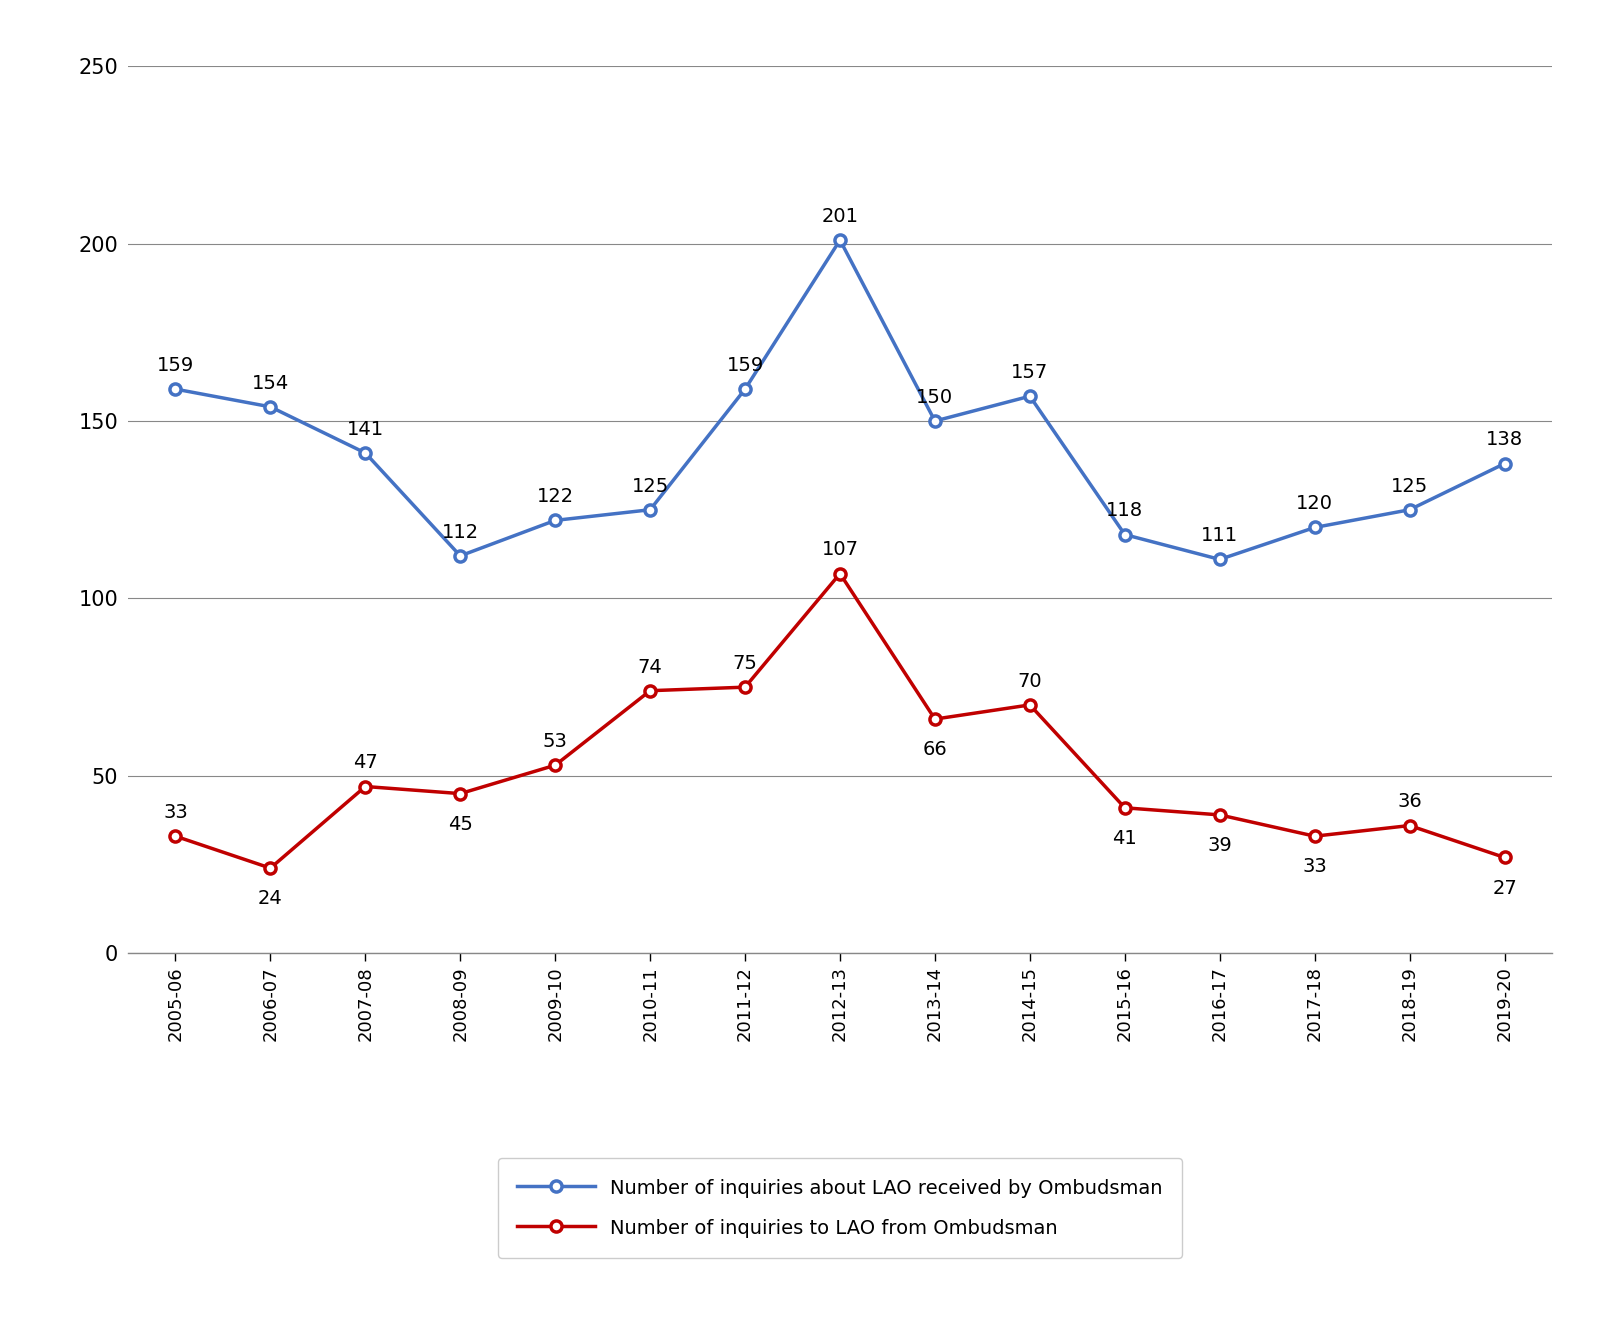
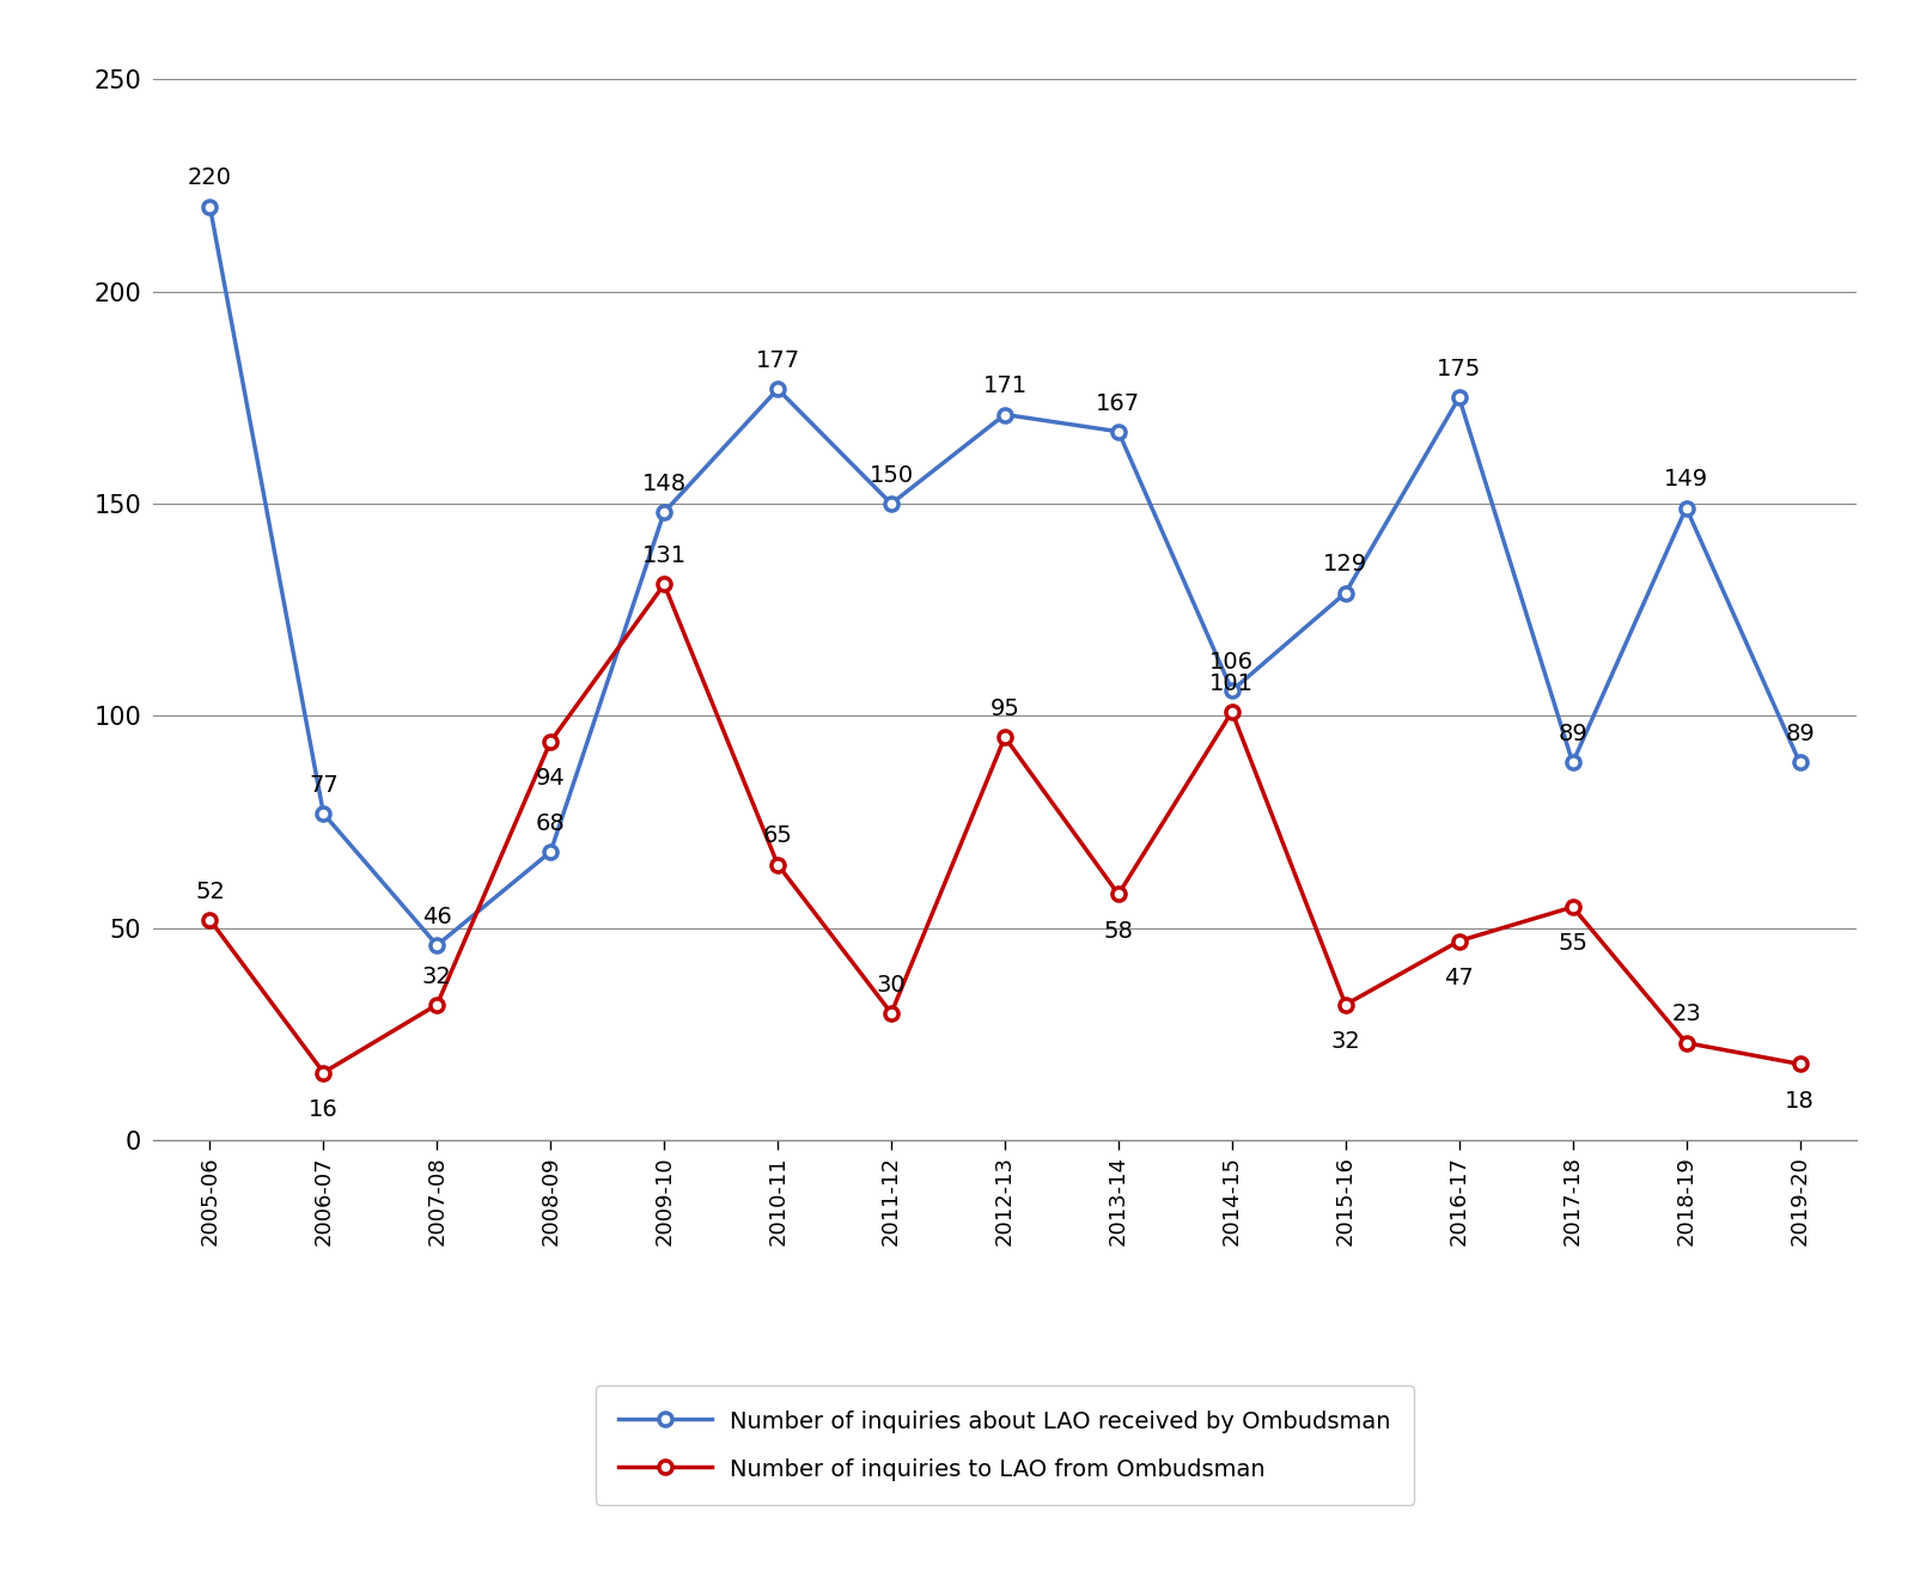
Number of inquiries about LAO received by Ombudsman/2005-06: 159 -> 220
Number of inquiries to LAO from Ombudsman/2005-06: 33 -> 52
Number of inquiries about LAO received by Ombudsman/2006-07: 154 -> 77
Number of inquiries to LAO from Ombudsman/2006-07: 24 -> 16
Number of inquiries about LAO received by Ombudsman/2007-08: 141 -> 46
Number of inquiries to LAO from Ombudsman/2007-08: 47 -> 32
Number of inquiries about LAO received by Ombudsman/2008-09: 112 -> 68
Number of inquiries to LAO from Ombudsman/2008-09: 45 -> 94
Number of inquiries about LAO received by Ombudsman/2009-10: 122 -> 148
Number of inquiries to LAO from Ombudsman/2009-10: 53 -> 131
Number of inquiries about LAO received by Ombudsman/2010-11: 125 -> 177
Number of inquiries to LAO from Ombudsman/2010-11: 74 -> 65
Number of inquiries about LAO received by Ombudsman/2011-12: 159 -> 150
Number of inquiries to LAO from Ombudsman/2011-12: 75 -> 30
Number of inquiries about LAO received by Ombudsman/2012-13: 201 -> 171
Number of inquiries to LAO from Ombudsman/2012-13: 107 -> 95
Number of inquiries about LAO received by Ombudsman/2013-14: 150 -> 167
Number of inquiries to LAO from Ombudsman/2013-14: 66 -> 58
Number of inquiries about LAO received by Ombudsman/2014-15: 157 -> 106
Number of inquiries to LAO from Ombudsman/2014-15: 70 -> 101
Number of inquiries about LAO received by Ombudsman/2015-16: 118 -> 129
Number of inquiries to LAO from Ombudsman/2015-16: 41 -> 32
Number of inquiries about LAO received by Ombudsman/2016-17: 111 -> 175
Number of inquiries to LAO from Ombudsman/2016-17: 39 -> 47
Number of inquiries about LAO received by Ombudsman/2017-18: 120 -> 89
Number of inquiries to LAO from Ombudsman/2017-18: 33 -> 55
Number of inquiries about LAO received by Ombudsman/2018-19: 125 -> 149
Number of inquiries to LAO from Ombudsman/2018-19: 36 -> 23
Number of inquiries about LAO received by Ombudsman/2019-20: 138 -> 89
Number of inquiries to LAO from Ombudsman/2019-20: 27 -> 18
